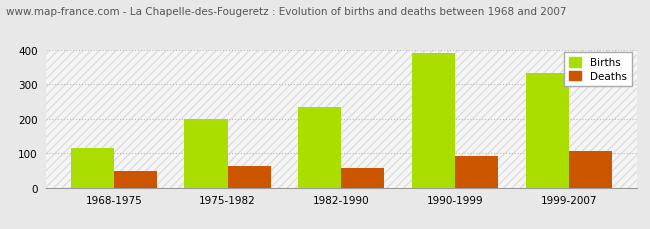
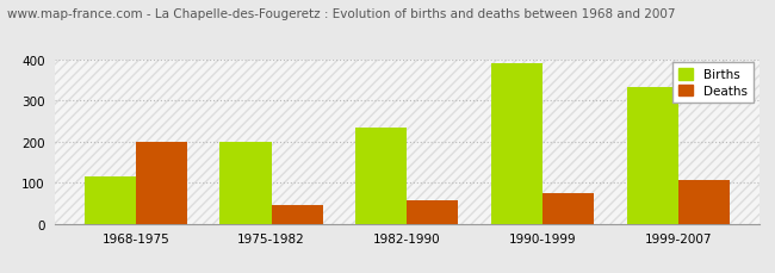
Deaths/1968-1975: 48 -> 200
Deaths/1975-1982: 63 -> 45
Deaths/1990-1999: 93 -> 75
